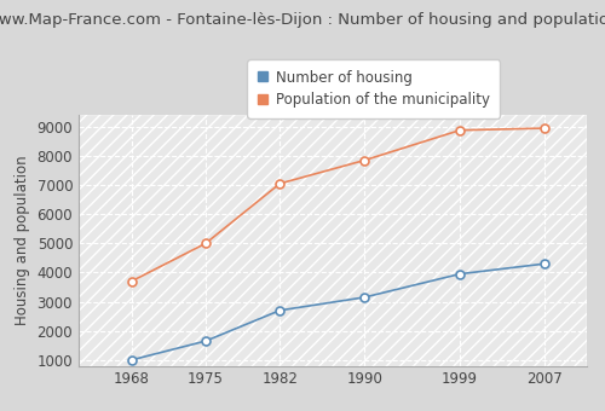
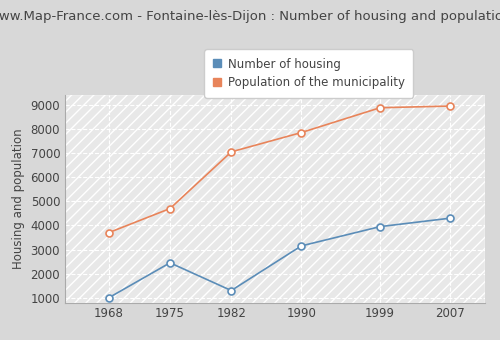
Number of housing/1975: 1650 -> 2450
Population of the municipality/1975: 5000 -> 4700
Number of housing/1982: 2700 -> 1300
